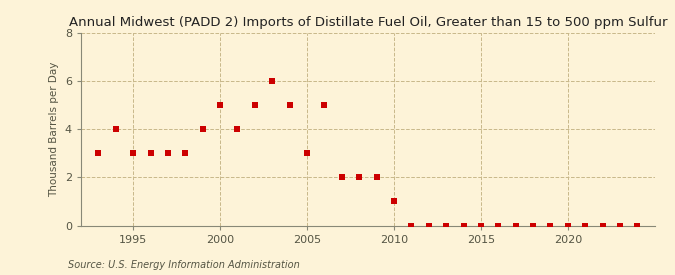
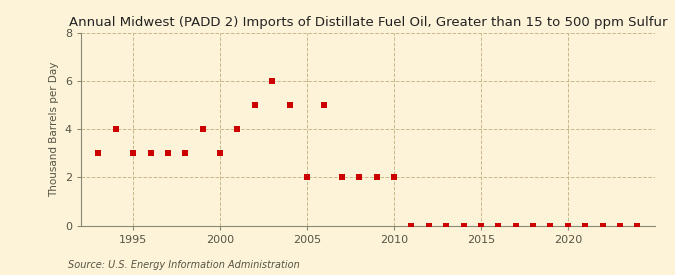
2000: 5 -> 3
2005: 3 -> 2
2010: 1 -> 2
